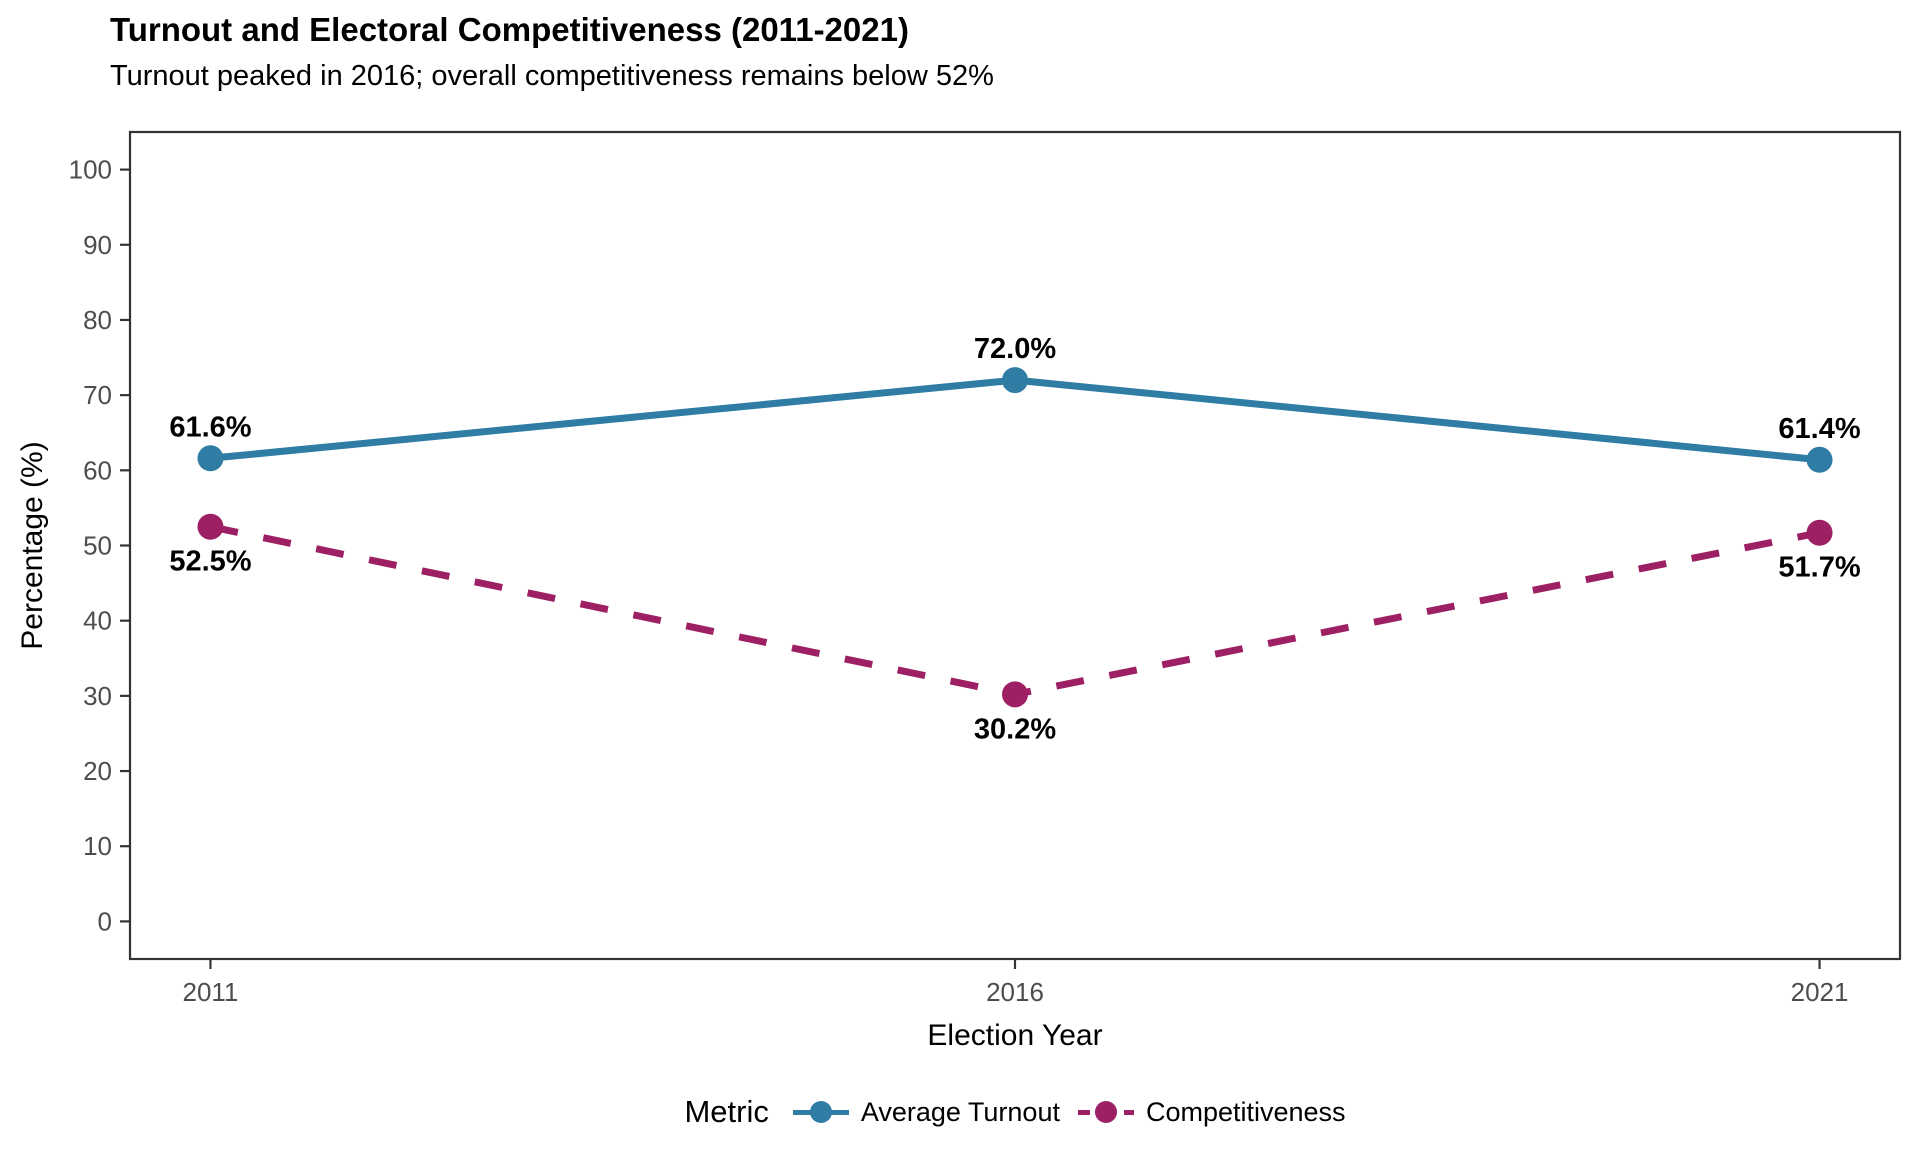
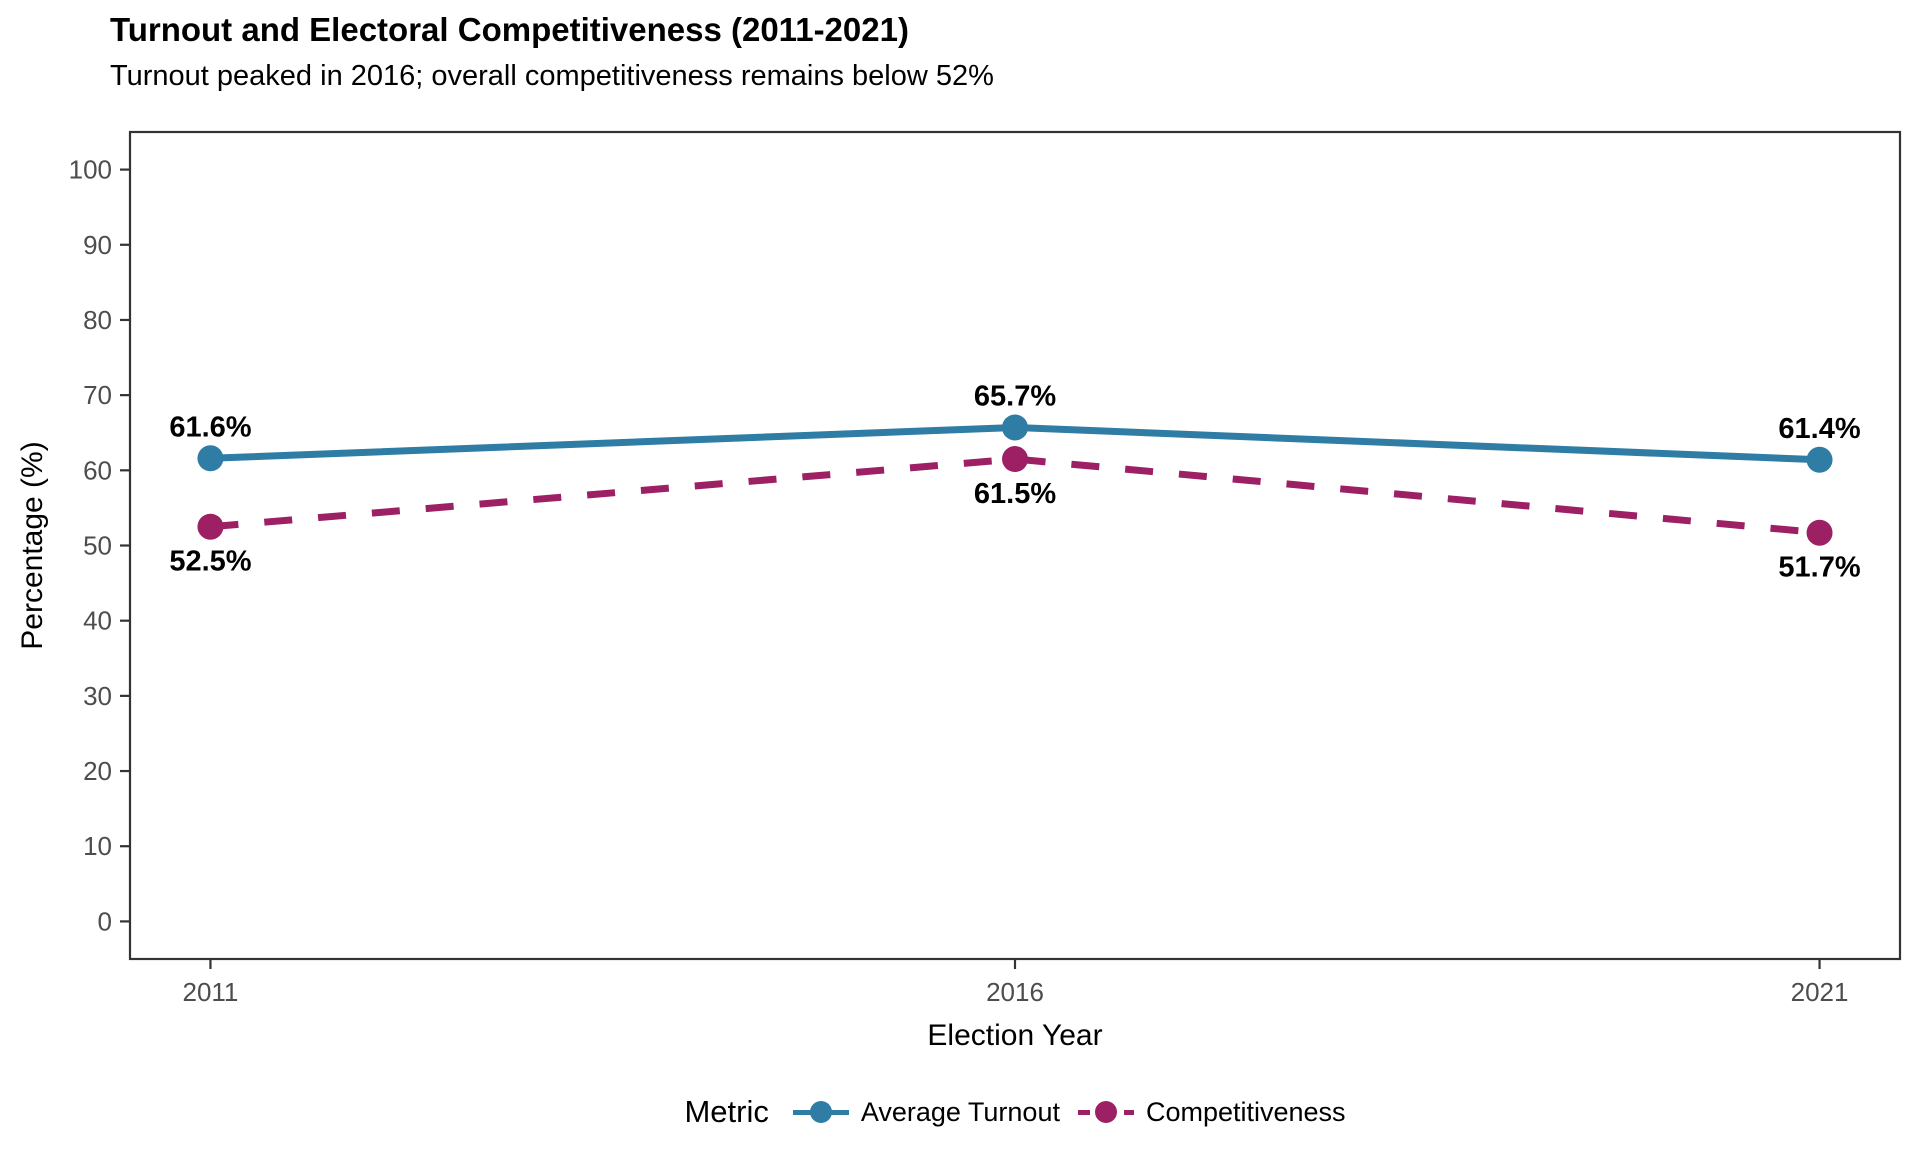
Average Turnout/2016: 72.0% -> 65.7%
Competitiveness/2016: 30.2% -> 61.5%
